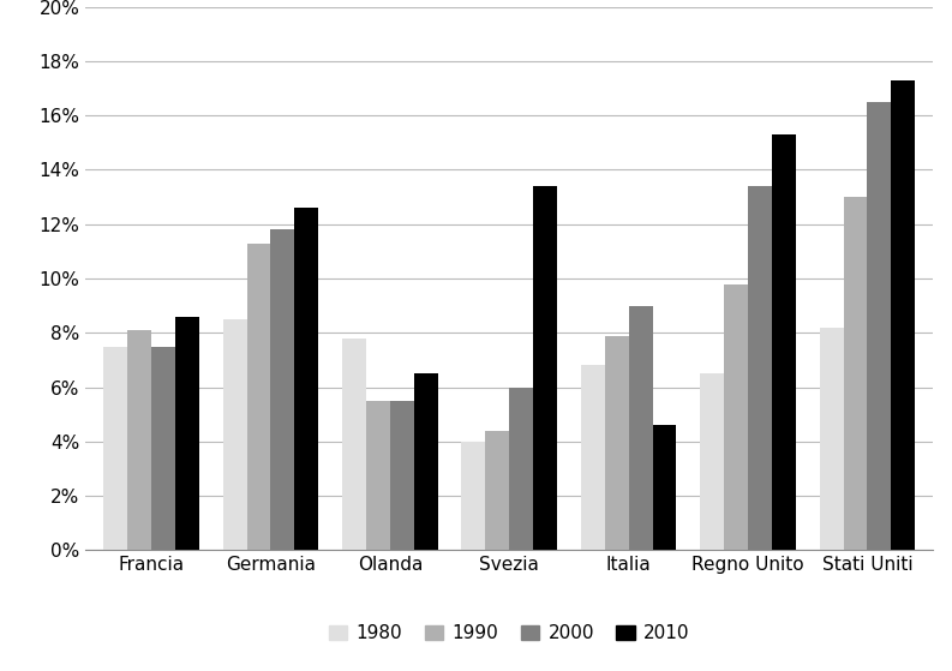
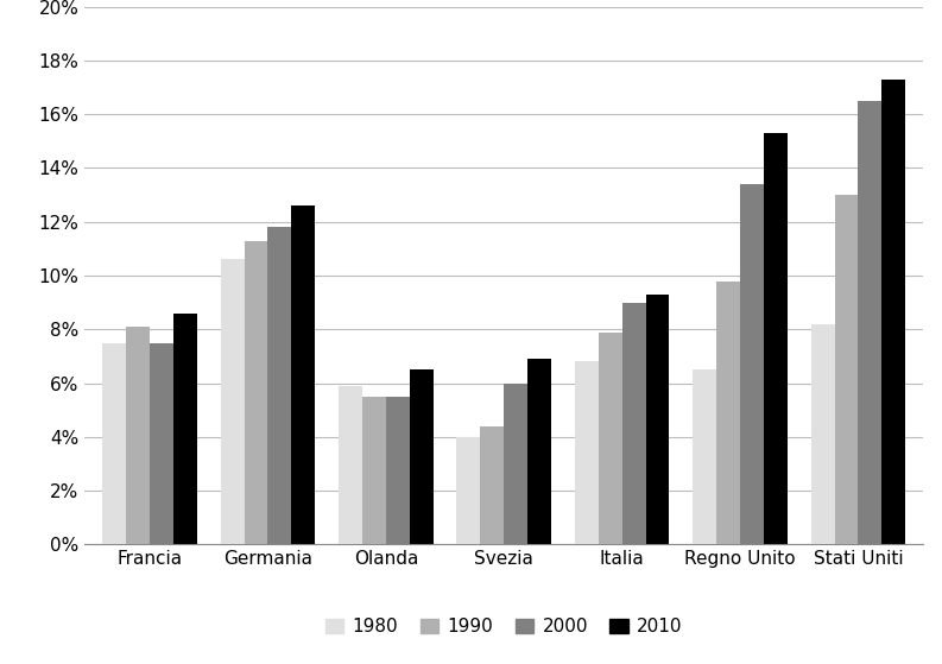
1980/Germania: 8.5% -> 10.6%
1980/Olanda: 7.8% -> 5.9%
2010/Svezia: 13.4% -> 6.9%
2010/Italia: 4.6% -> 9.3%
